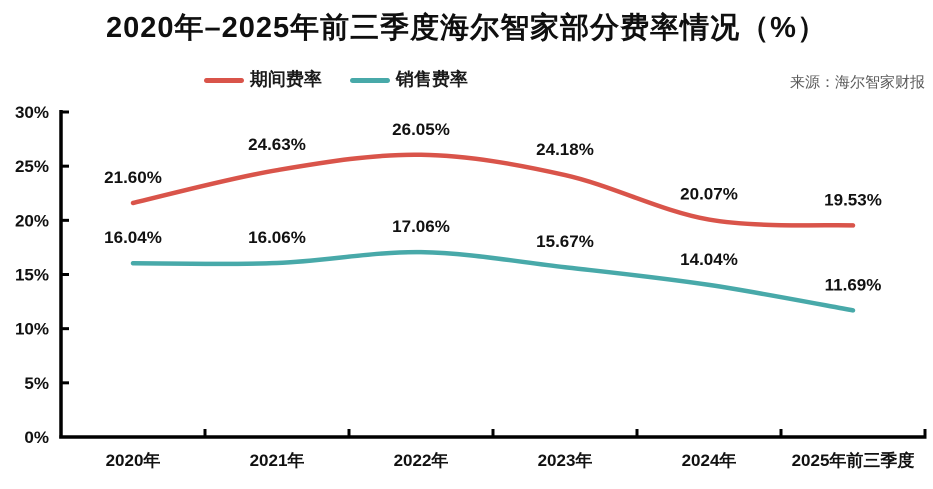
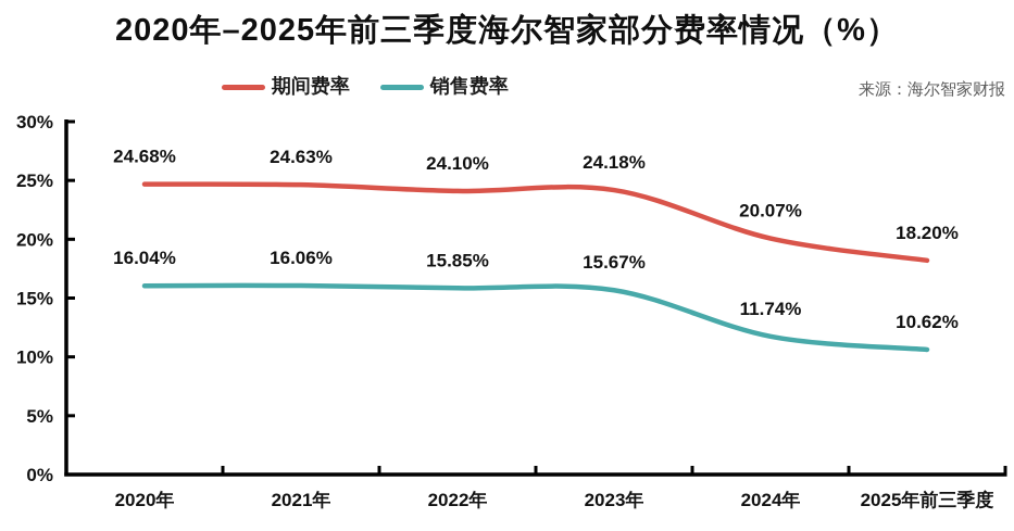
期间费率/2020年: 21.60% -> 24.68%
期间费率/2022年: 26.05% -> 24.10%
销售费率/2022年: 17.06% -> 15.85%
销售费率/2024年: 14.04% -> 11.74%
期间费率/2025年前三季度: 19.53% -> 18.20%
销售费率/2025年前三季度: 11.69% -> 10.62%
